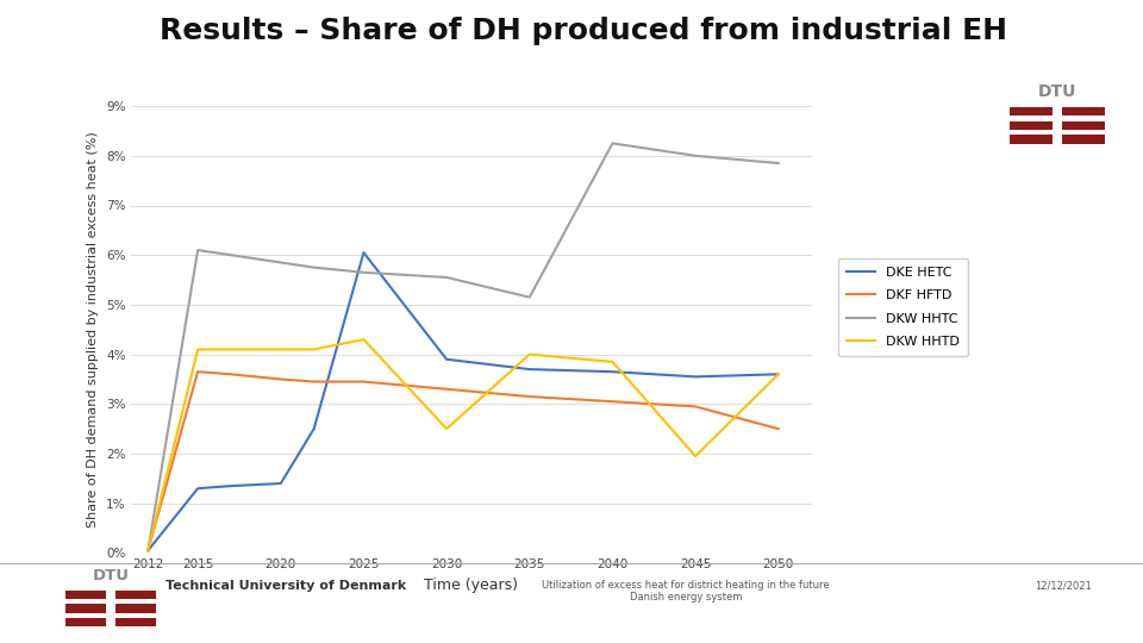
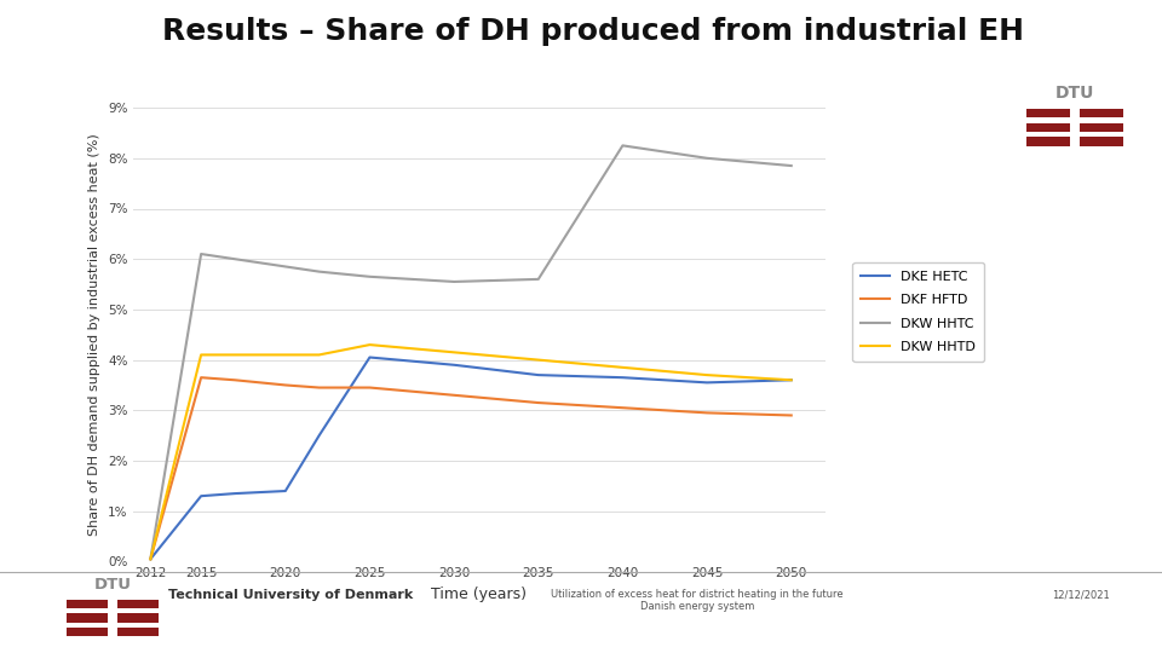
DKE HETC/2025: 6.05% -> 4.05%
DKW HHTD/2030: 2.50% -> 4.15%
DKW HHTC/2035: 5.15% -> 5.60%
DKW HHTD/2045: 1.95% -> 3.70%
DKF HFTD/2050: 2.50% -> 2.90%
